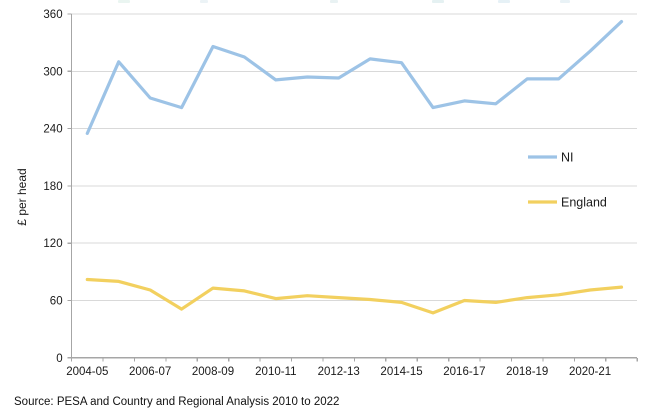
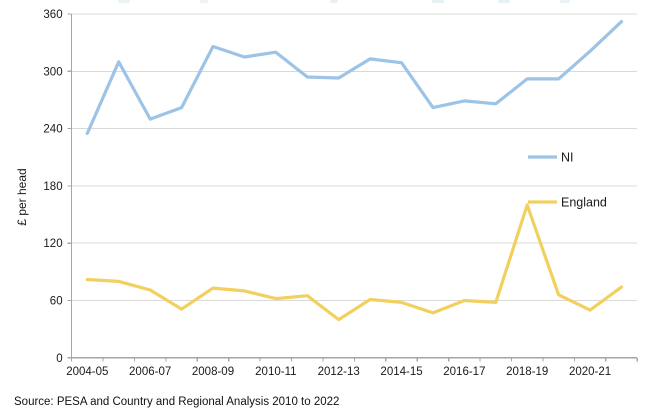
NI/2006-07: 270 -> 250
NI/2010-11: 290 -> 320
England/2012-13: 60 -> 40
England/2018-19: 60 -> 160
England/2020-21: 70 -> 50
